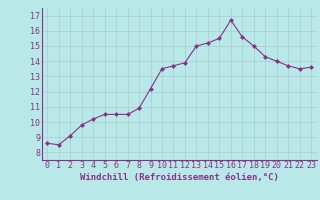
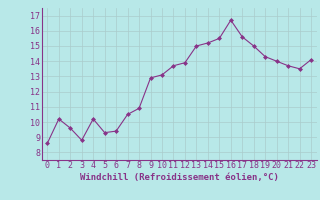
1: 8.5 -> 10.2
2: 9.1 -> 9.6
3: 9.8 -> 8.8
5: 10.5 -> 9.3
6: 10.5 -> 9.4
9: 12.2 -> 12.9
10: 13.5 -> 13.1
23: 13.6 -> 14.1
